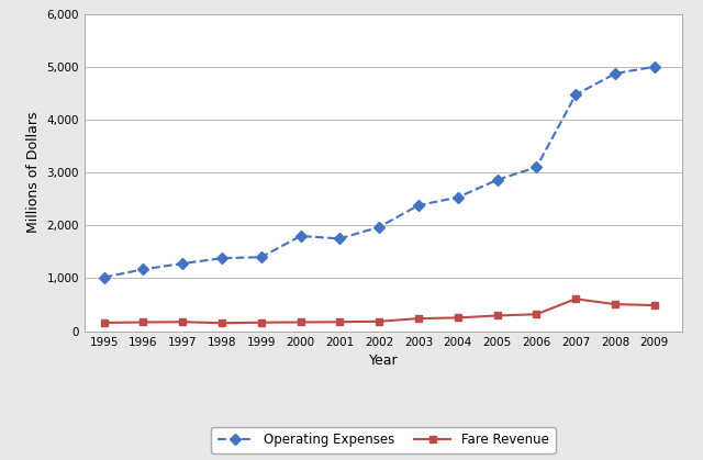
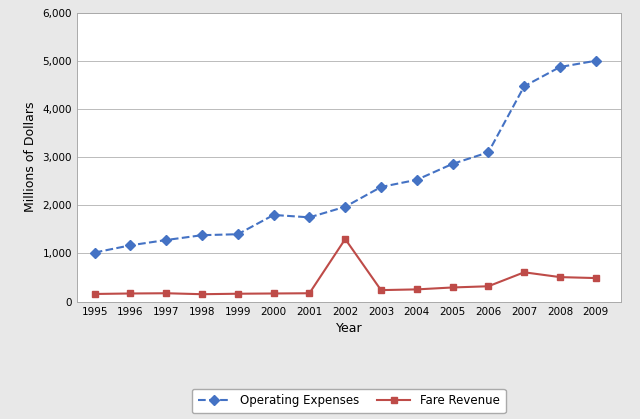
Fare Revenue/2002: 180 -> 1,300
